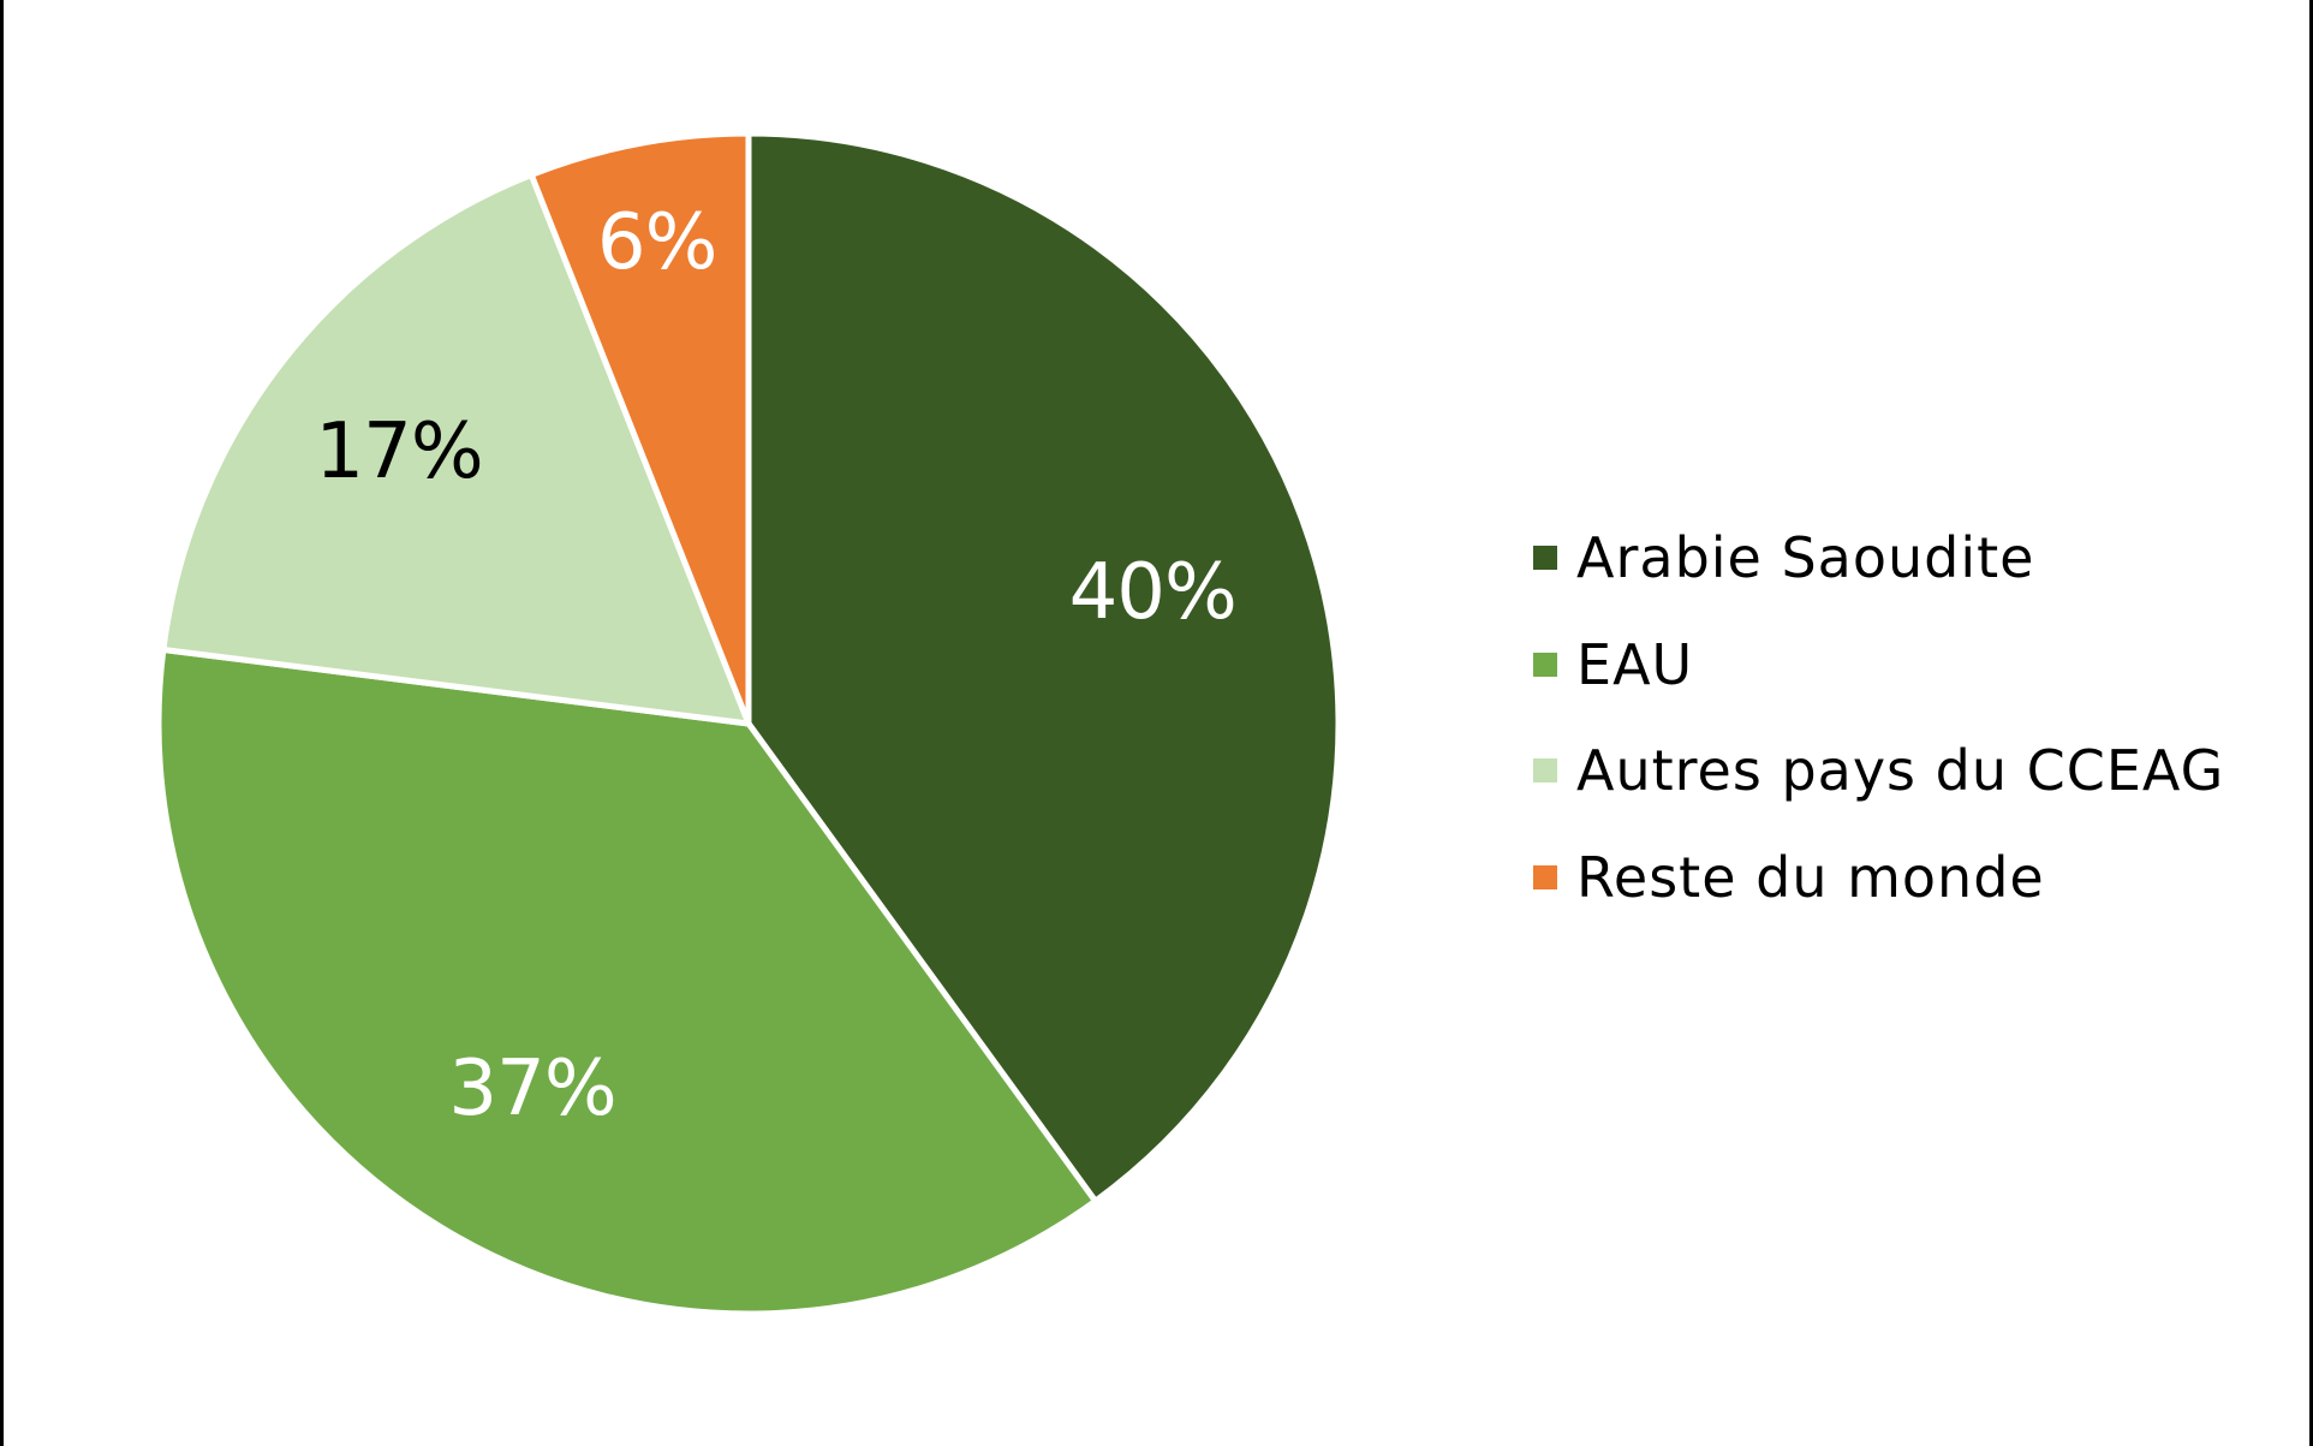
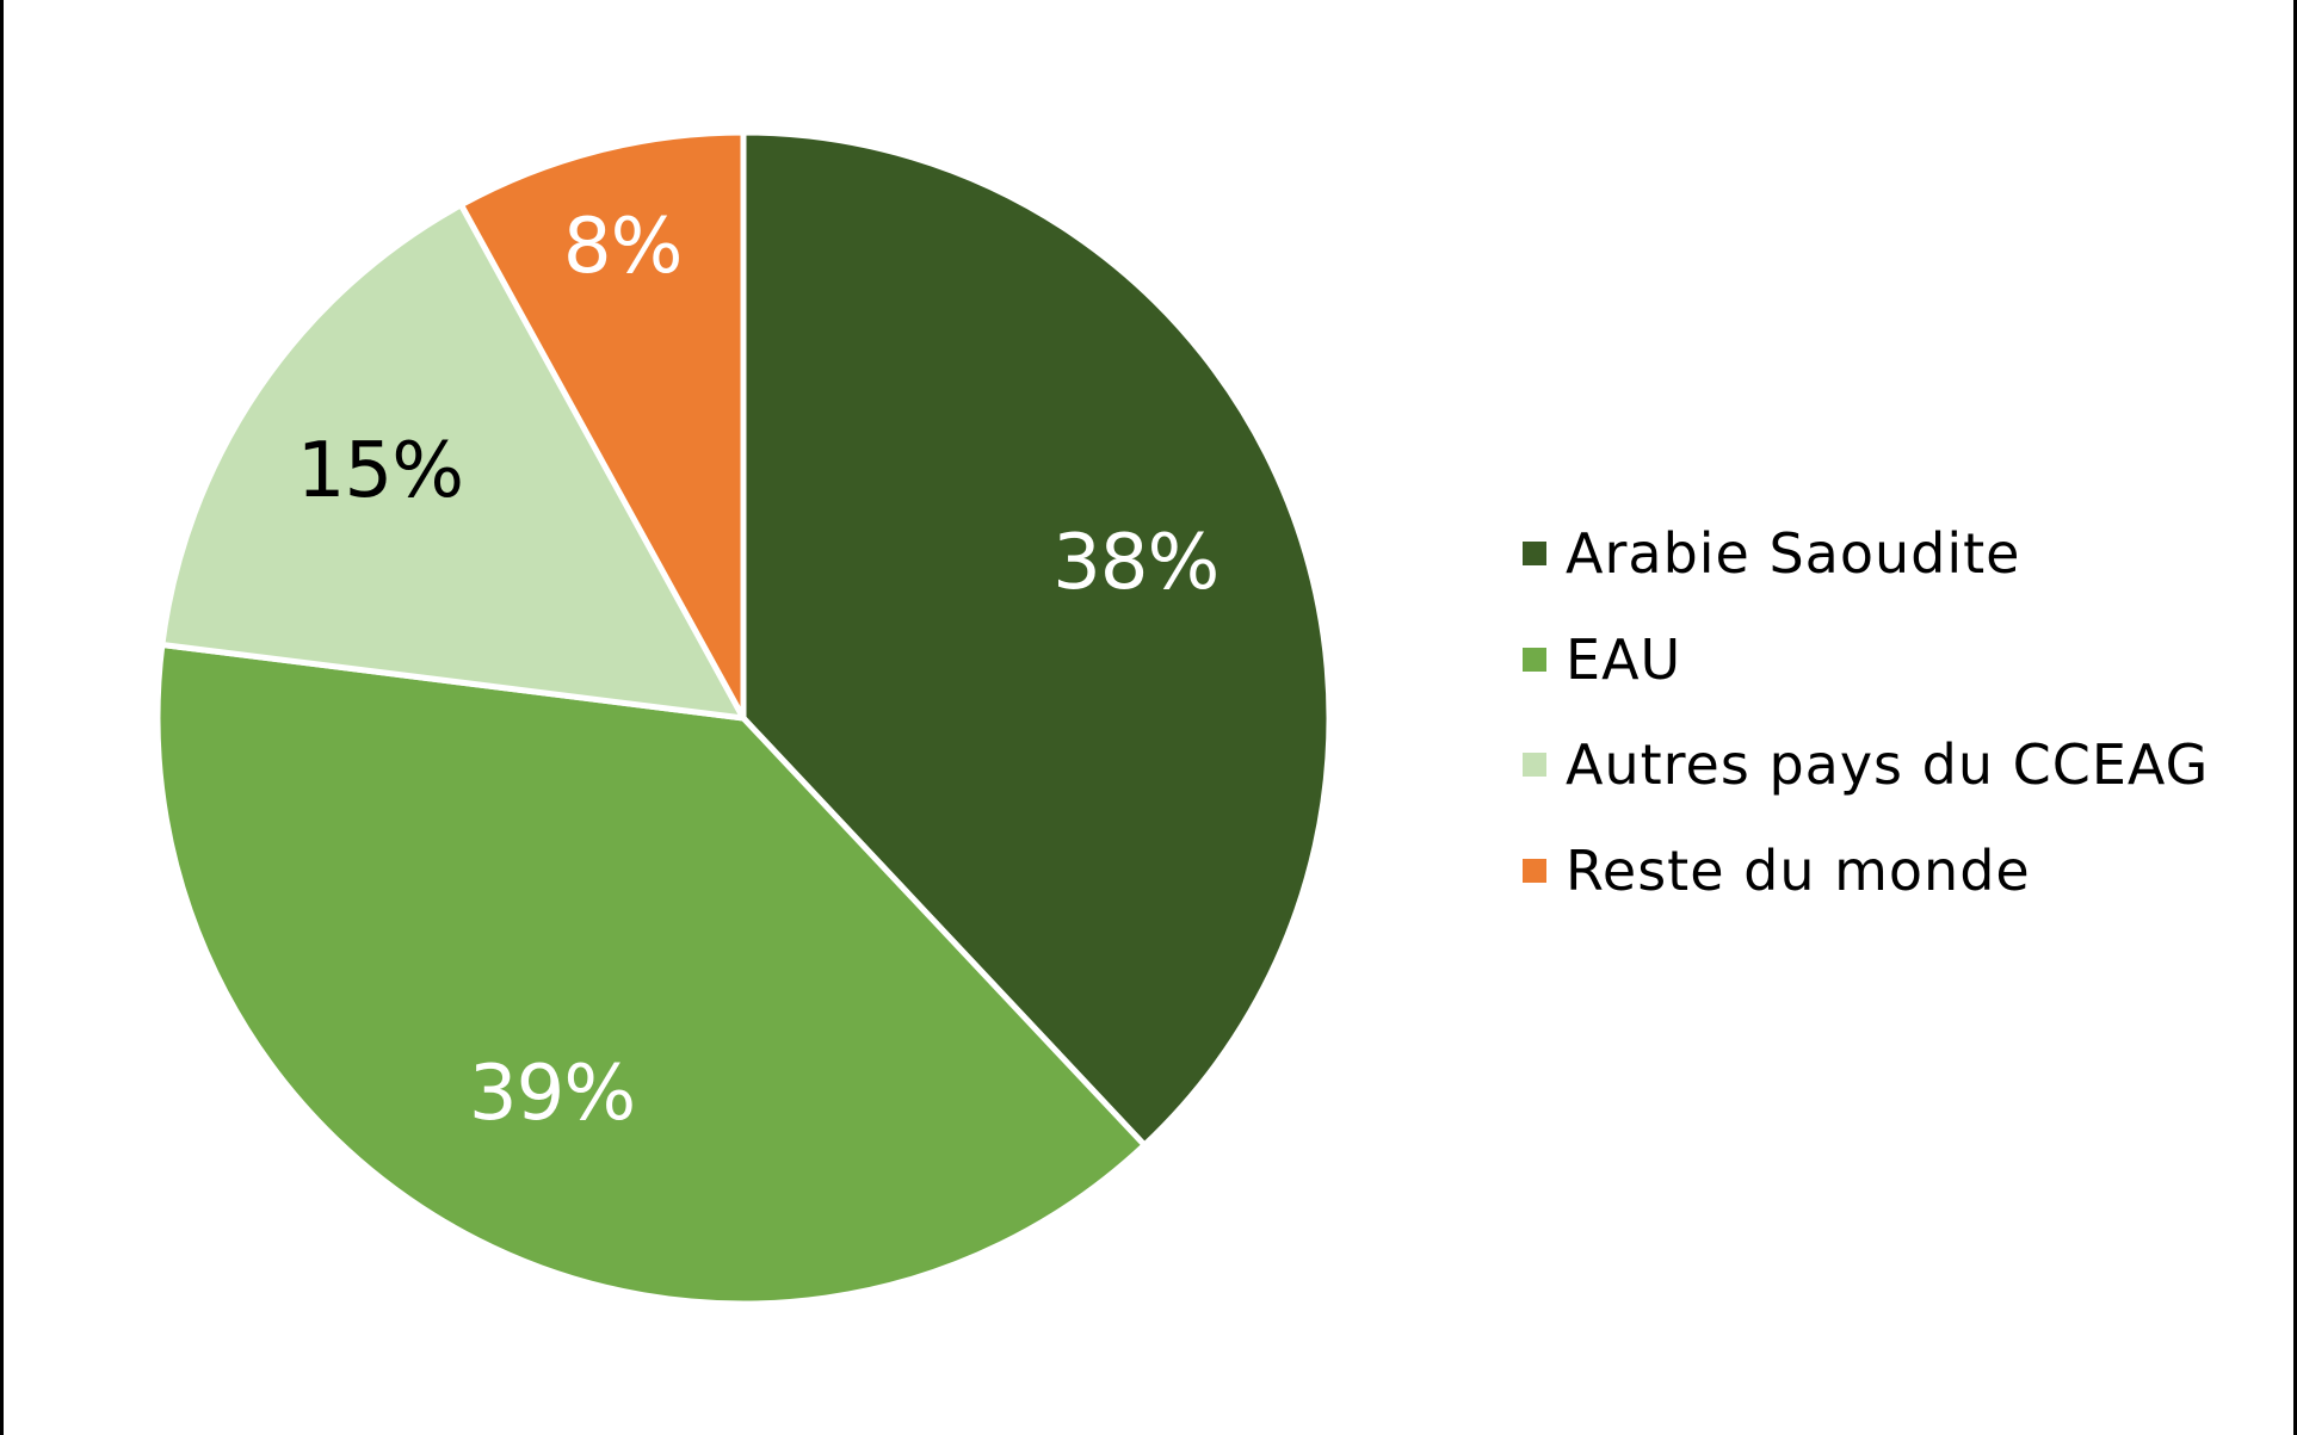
Arabie Saoudite: 40% -> 38%
EAU: 37% -> 39%
Autres pays du CCEAG: 17% -> 15%
Reste du monde: 6% -> 8%
